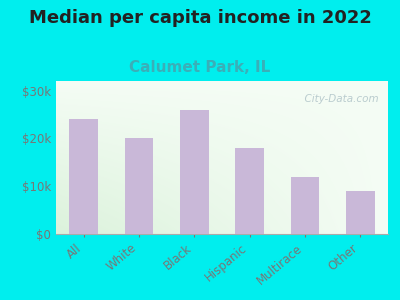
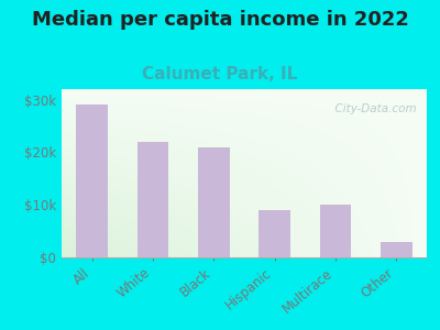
All: $24k -> $29k
White: $20k -> $22k
Black: $26k -> $21k
Hispanic: $18k -> $9k
Multirace: $12k -> $10k
Other: $9k -> $3k
